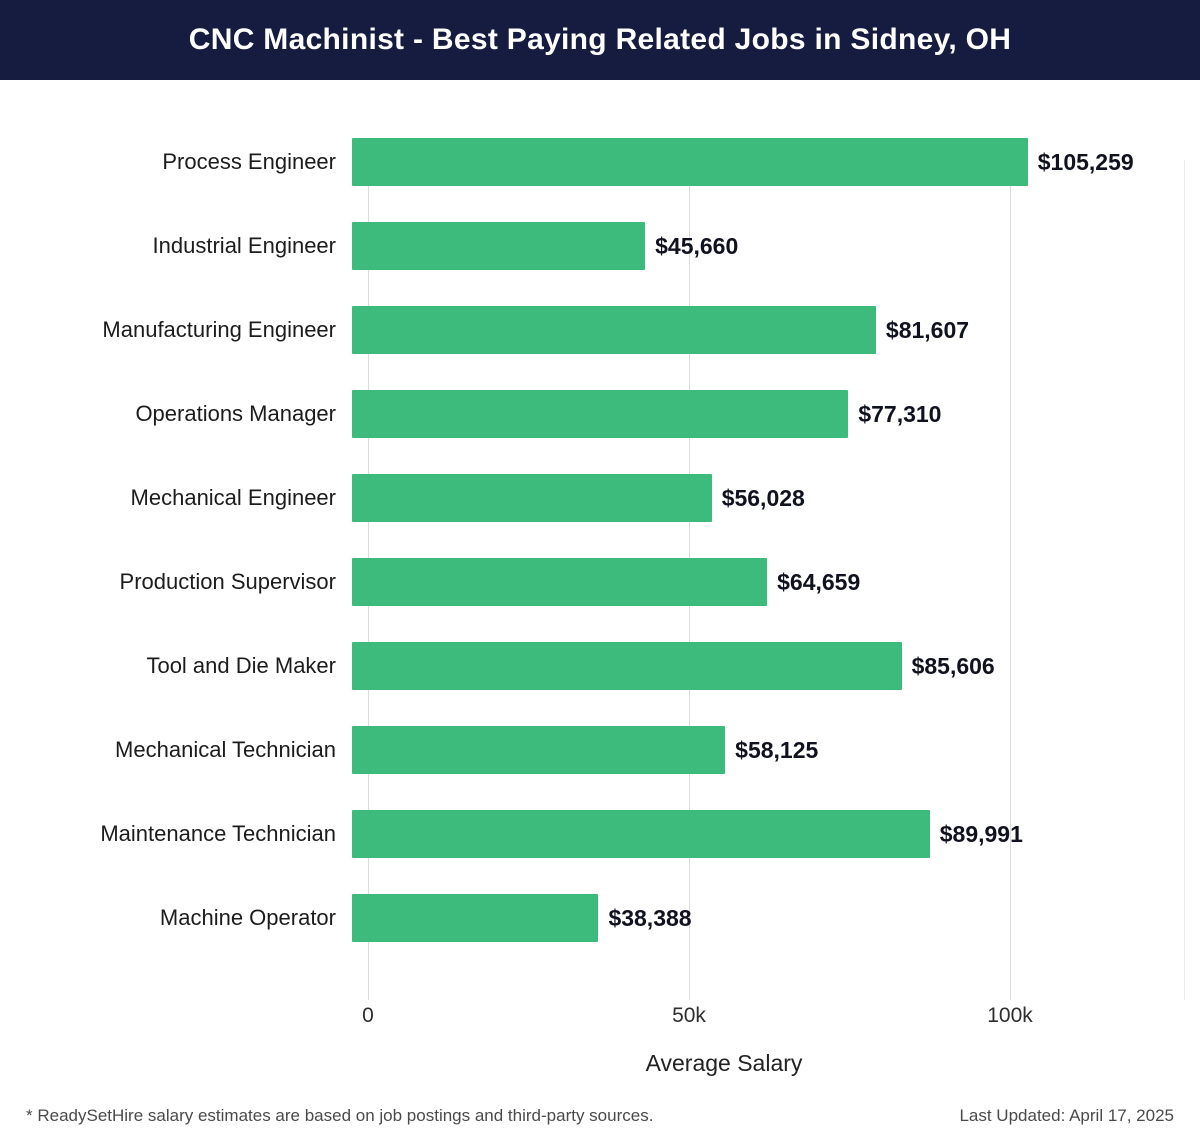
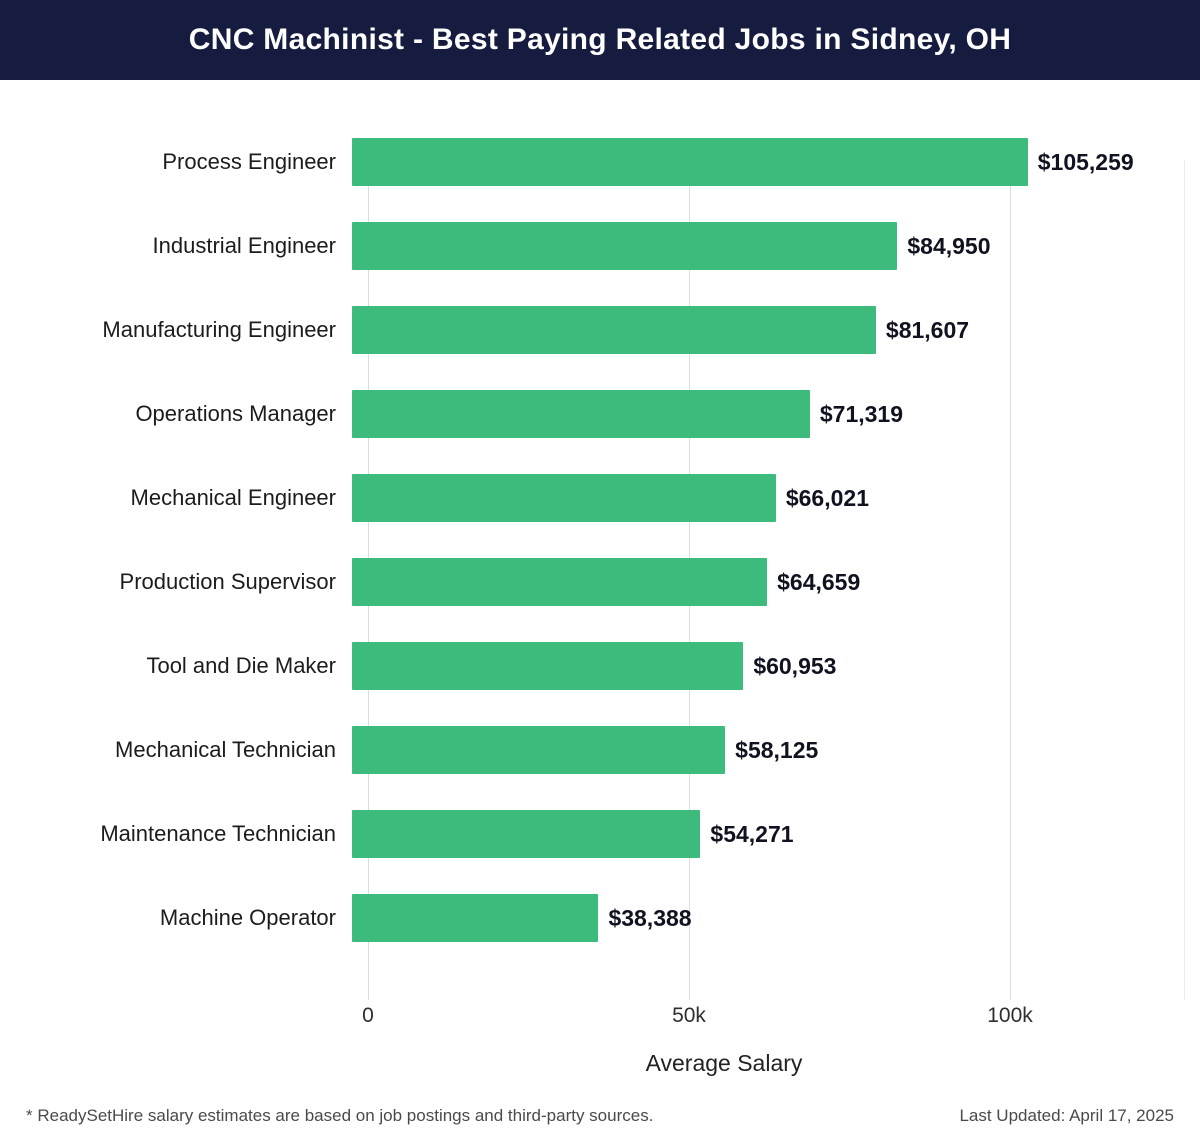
Industrial Engineer: $45,660 -> $84,950
Operations Manager: $77,310 -> $71,319
Mechanical Engineer: $56,028 -> $66,021
Tool and Die Maker: $85,606 -> $60,953
Maintenance Technician: $89,991 -> $54,271
